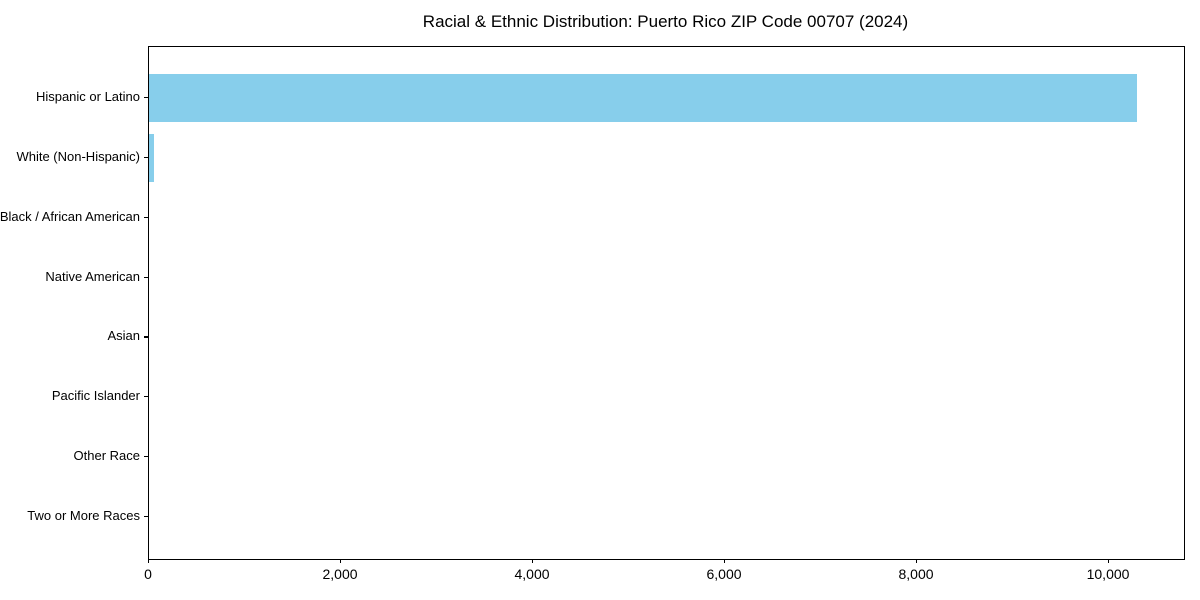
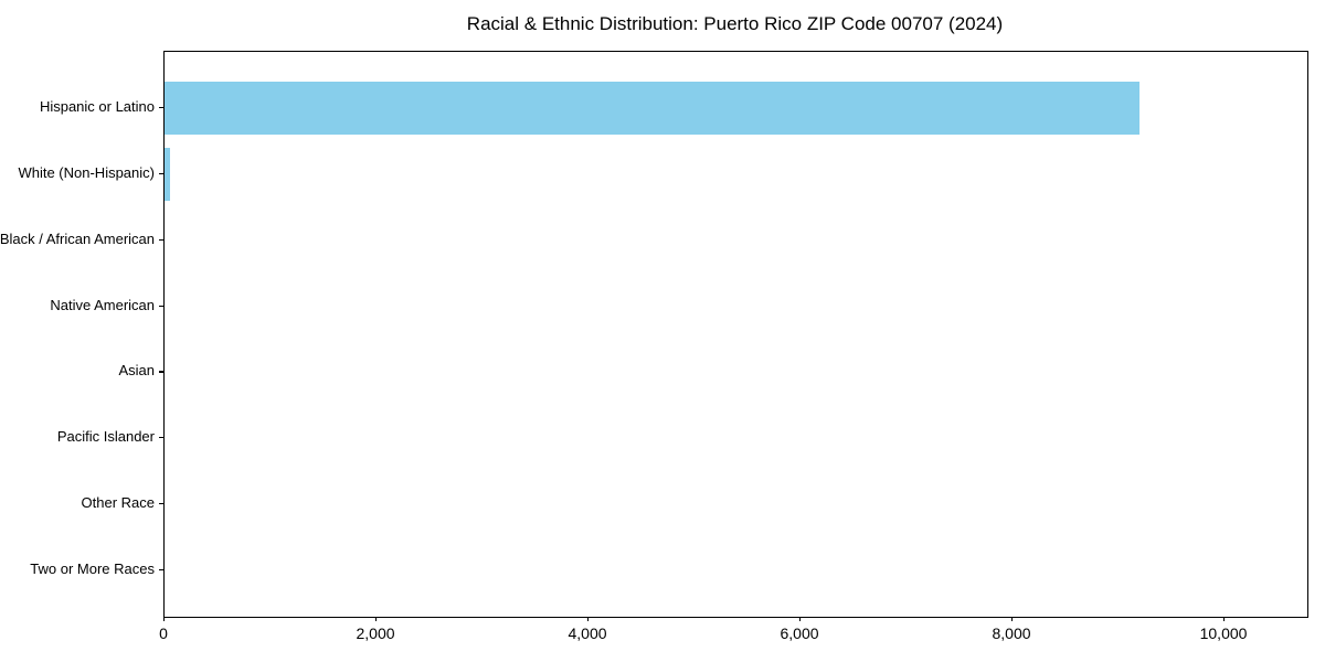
Hispanic or Latino: 10300 -> 9200
